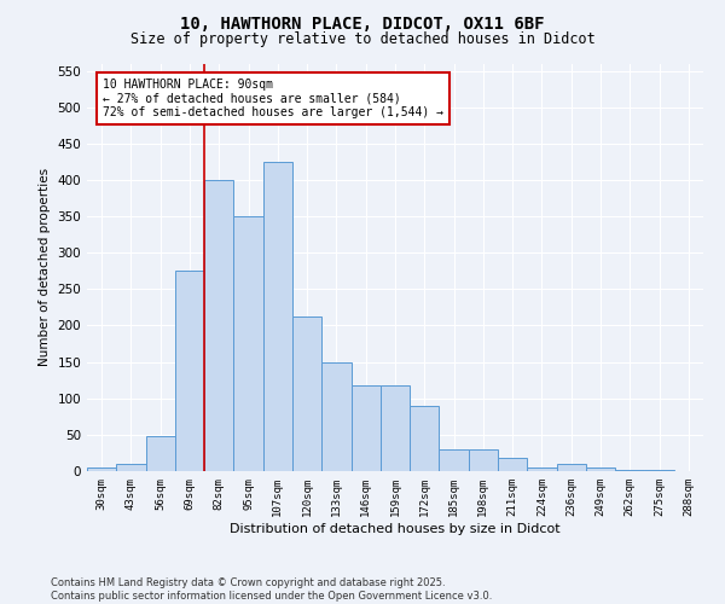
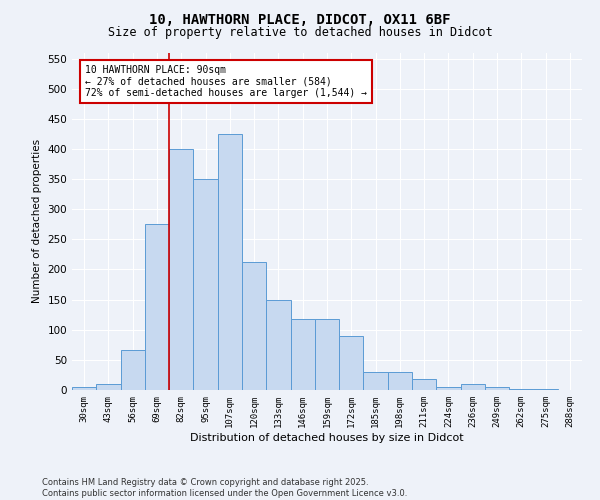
56sqm: 48 -> 66
